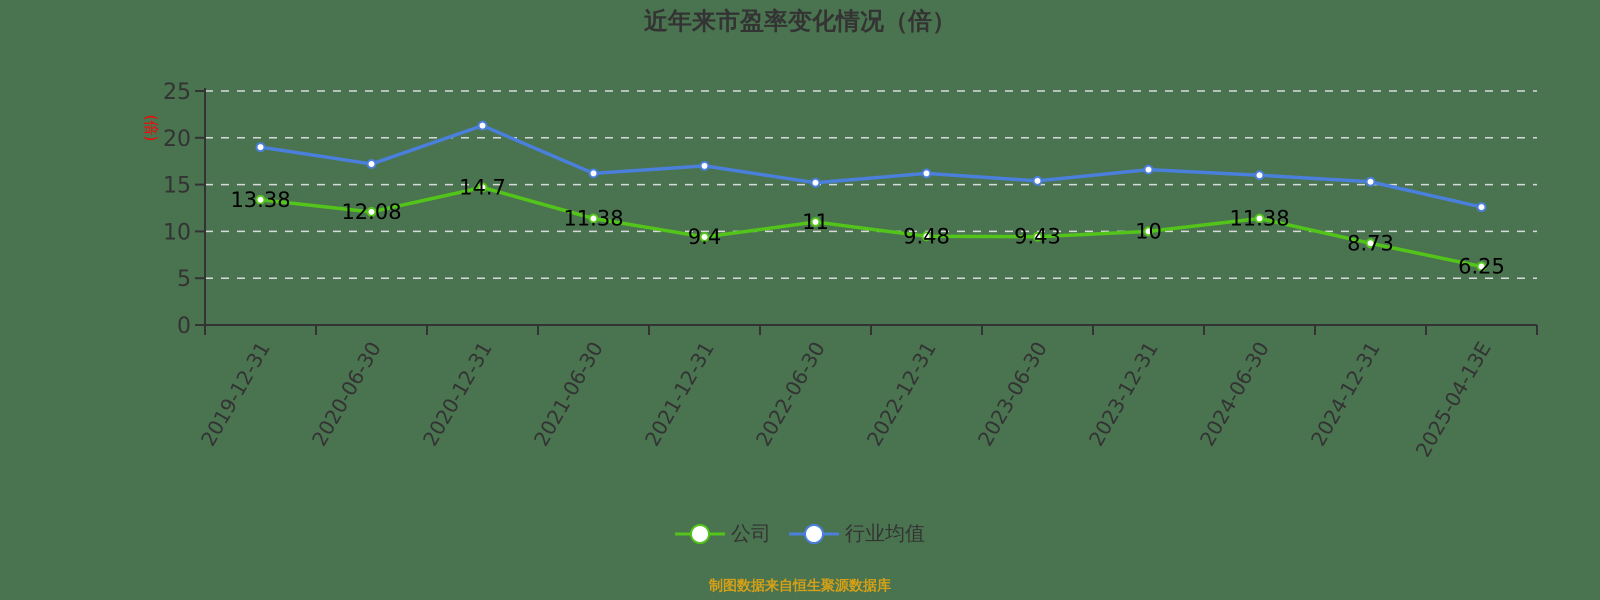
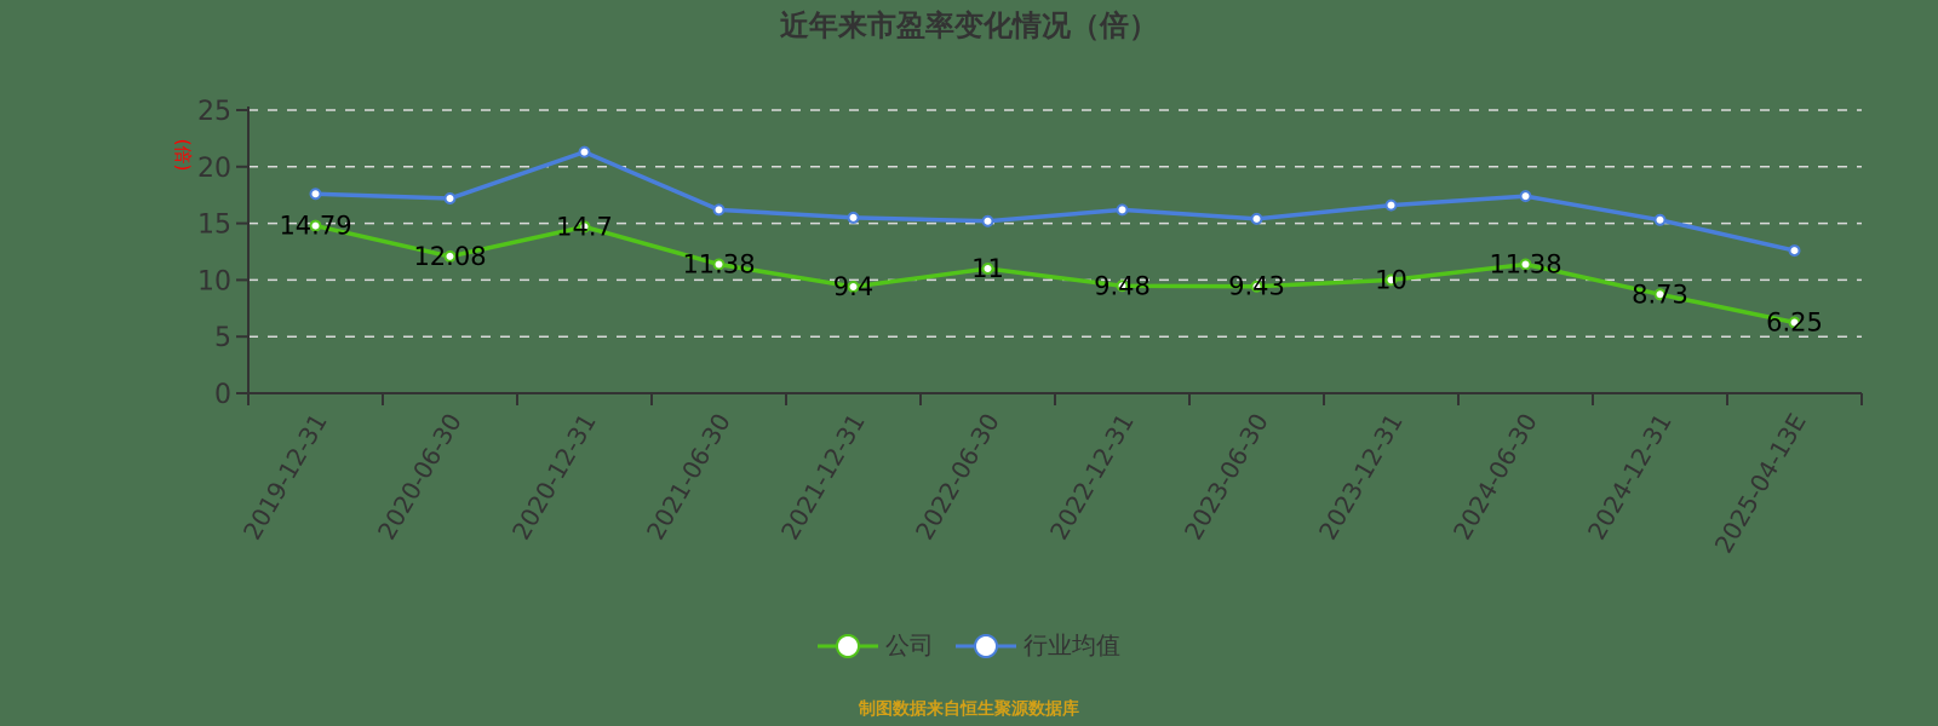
公司/2019-12-31: 13.38 -> 14.79
行业均值/2019-12-31: 19 -> 18
行业均值/2021-12-31: 17 -> 16
行业均值/2024-06-30: 16 -> 17
